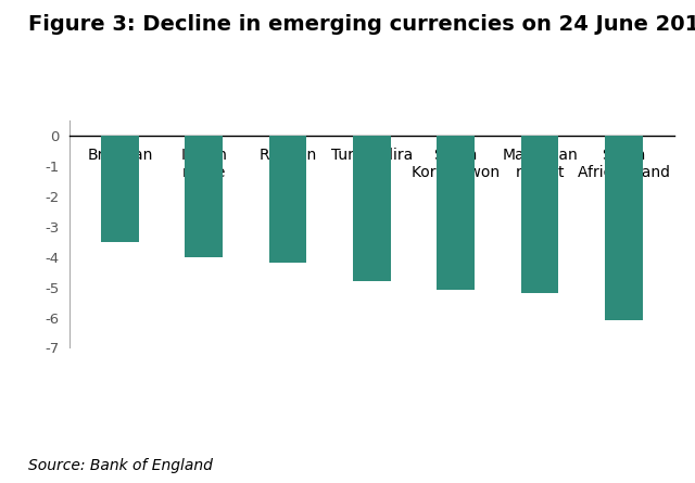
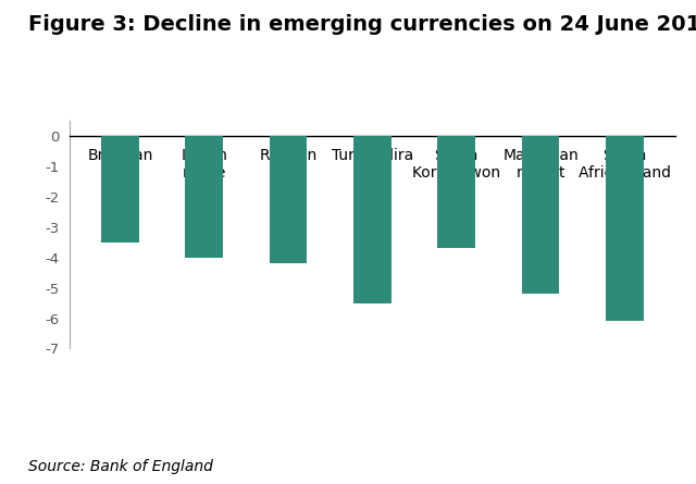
Turkish lira: -4.8 -> -5.5
South Korean won: -5.1 -> -3.7
